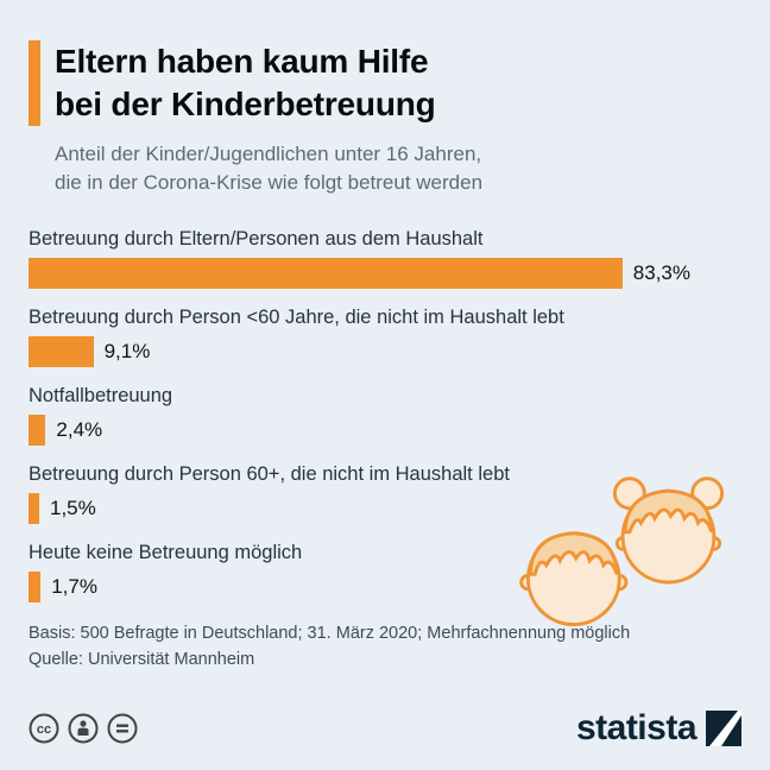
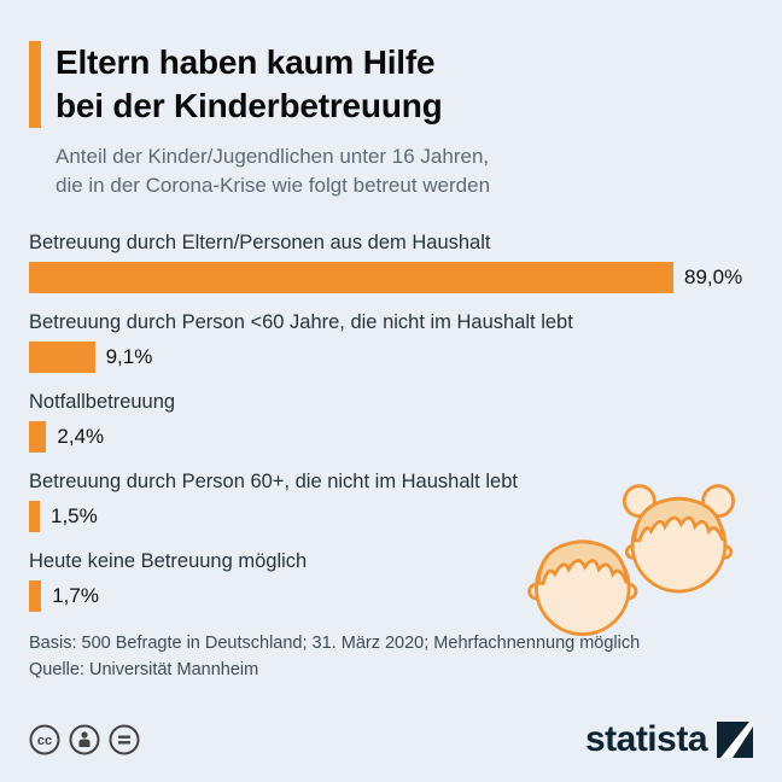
Betreuung durch Eltern/Personen aus dem Haushalt: 83,3% -> 89,0%
